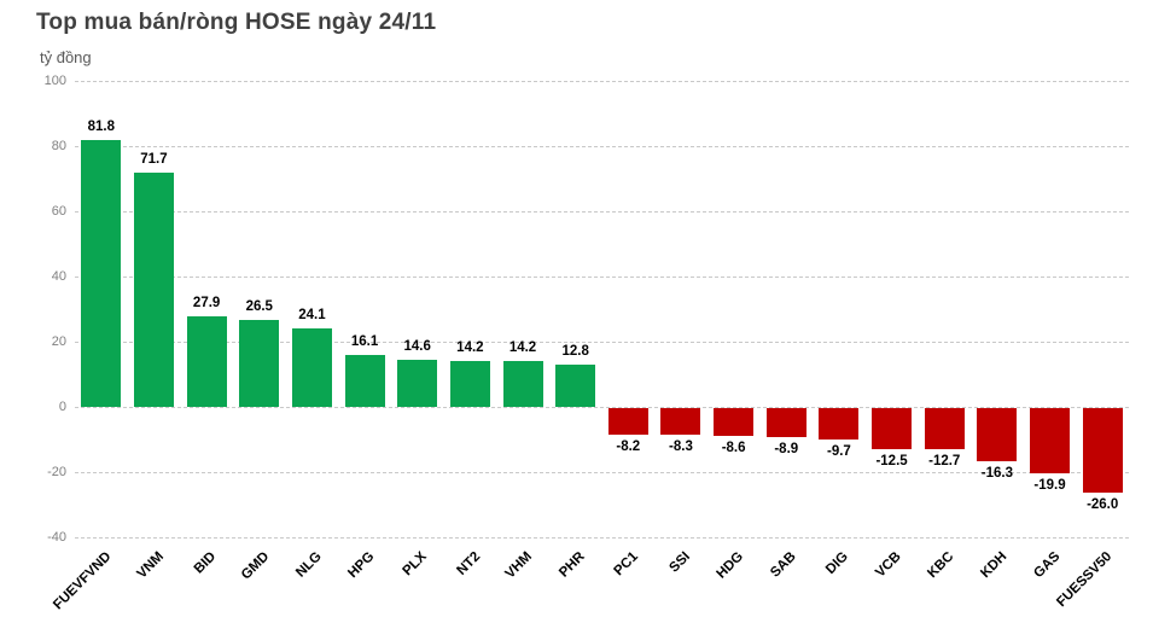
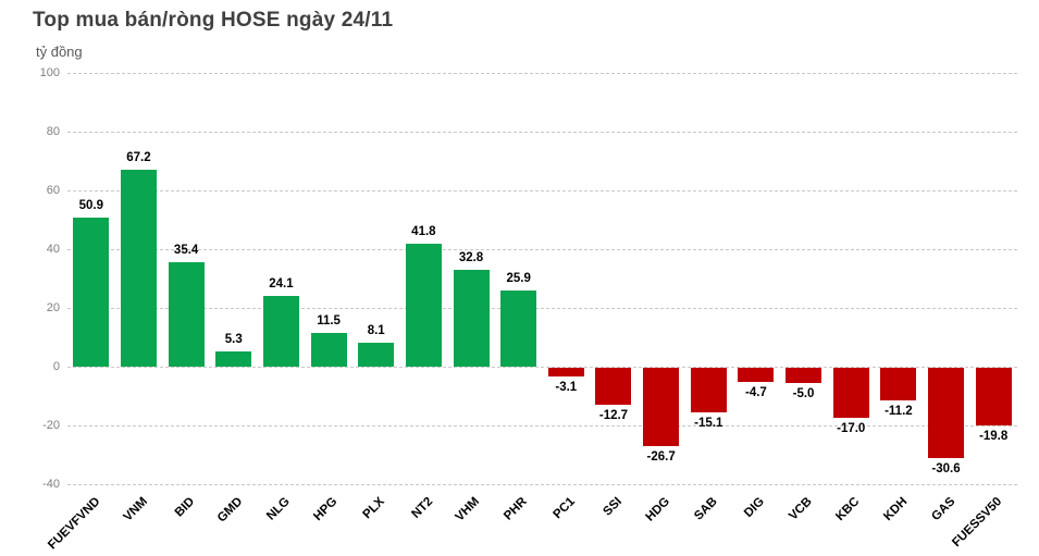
FUEVFVND: 81.8 -> 50.9
VNM: 71.7 -> 67.2
BID: 27.9 -> 35.4
GMD: 26.5 -> 5.3
HPG: 16.1 -> 11.5
PLX: 14.6 -> 8.1
NT2: 14.2 -> 41.8
VHM: 14.2 -> 32.8
PHR: 12.8 -> 25.9
PC1: -8.2 -> -3.1
SSI: -8.3 -> -12.7
HDG: -8.6 -> -26.7
SAB: -8.9 -> -15.1
DIG: -9.7 -> -4.7
VCB: -12.5 -> -5.0
KBC: -12.7 -> -17.0
KDH: -16.3 -> -11.2
GAS: -19.9 -> -30.6
FUESSV50: -26.0 -> -19.8
